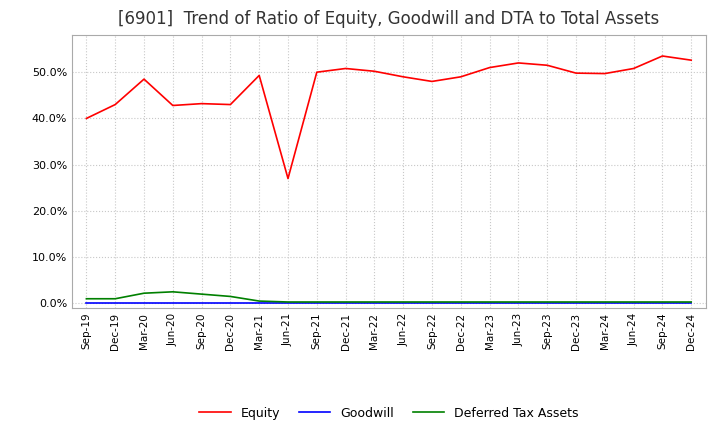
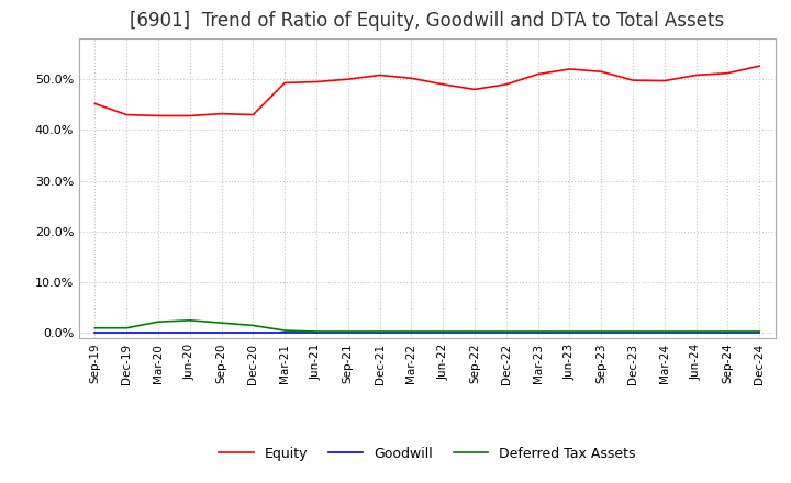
Equity/Sep-19: 40.0% -> 45.2%
Equity/Mar-20: 48.5% -> 42.8%
Equity/Jun-21: 27.0% -> 49.5%
Equity/Sep-24: 53.5% -> 51.2%
